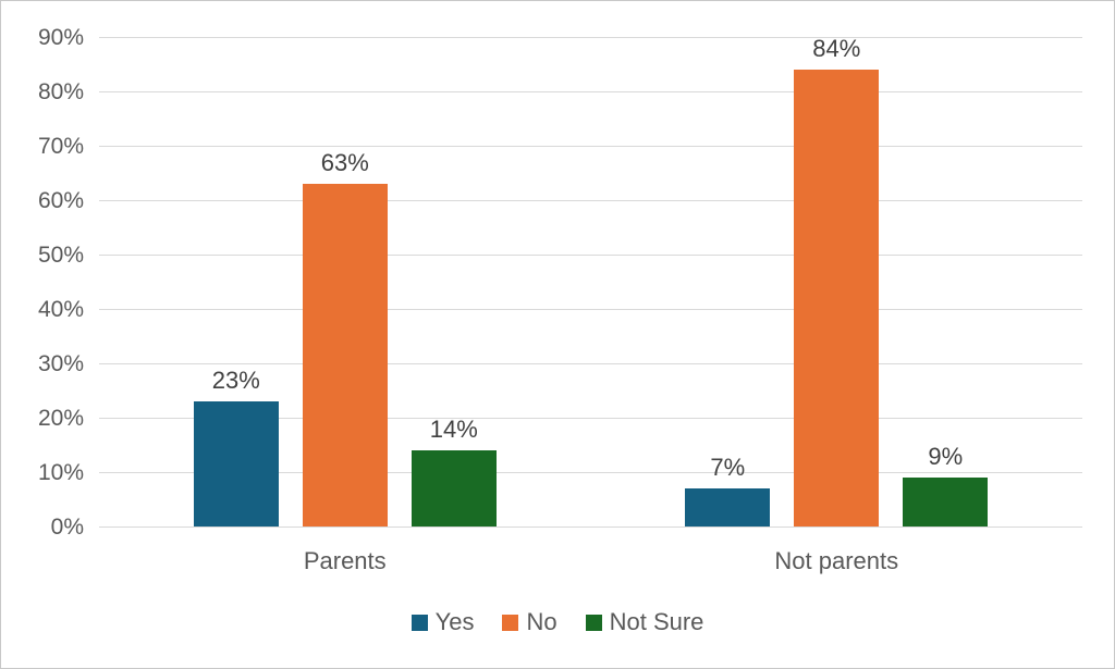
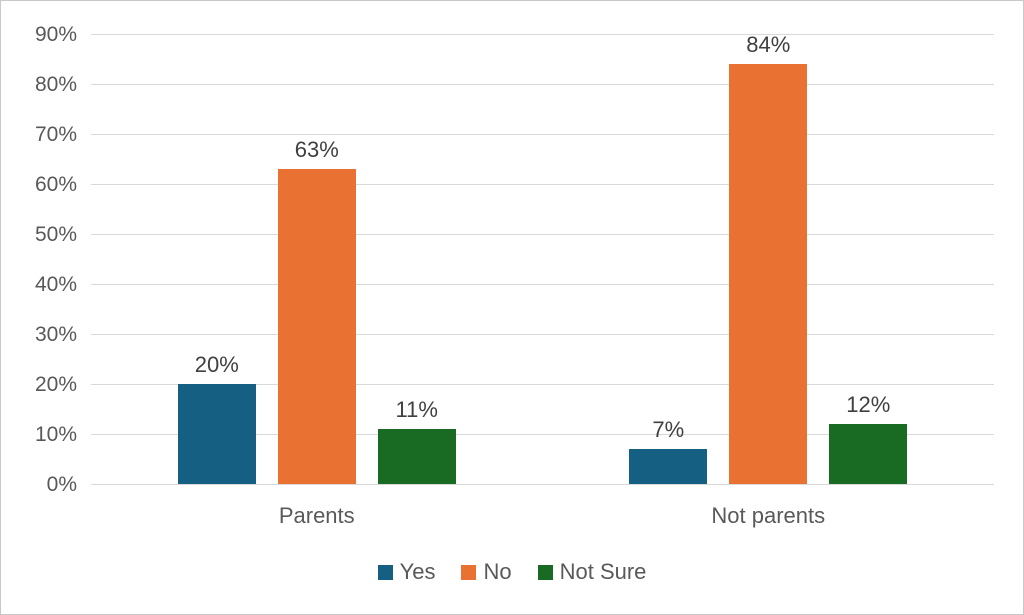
Yes/Parents: 23% -> 20%
Not Sure/Parents: 14% -> 11%
Not Sure/Not parents: 9% -> 12%
